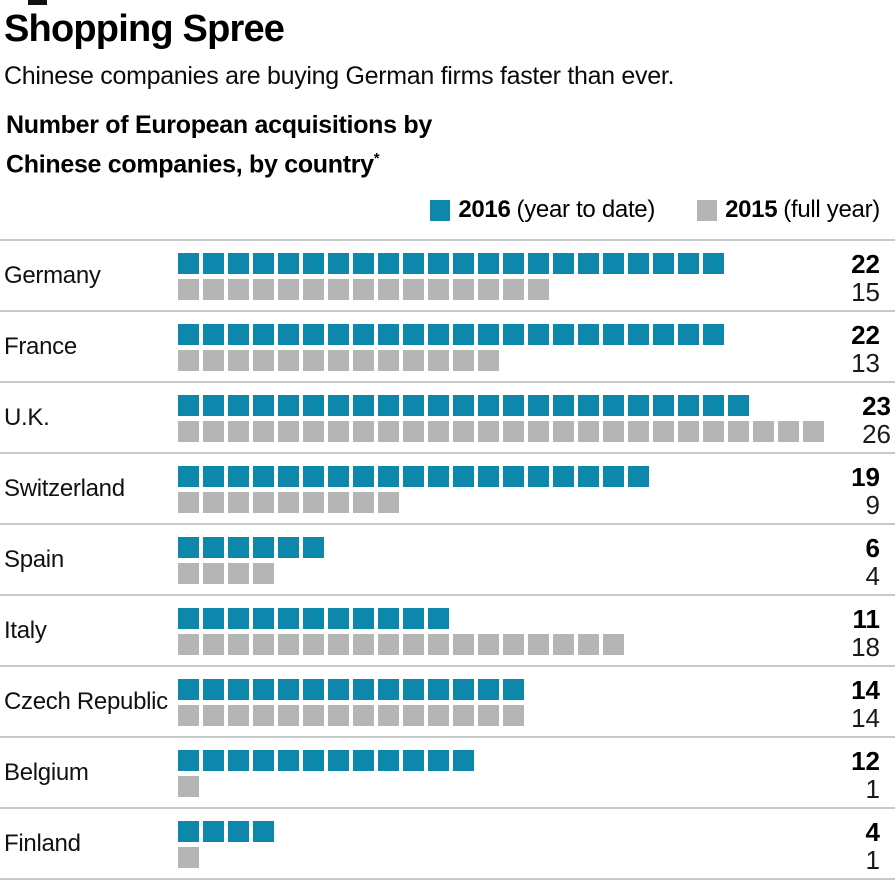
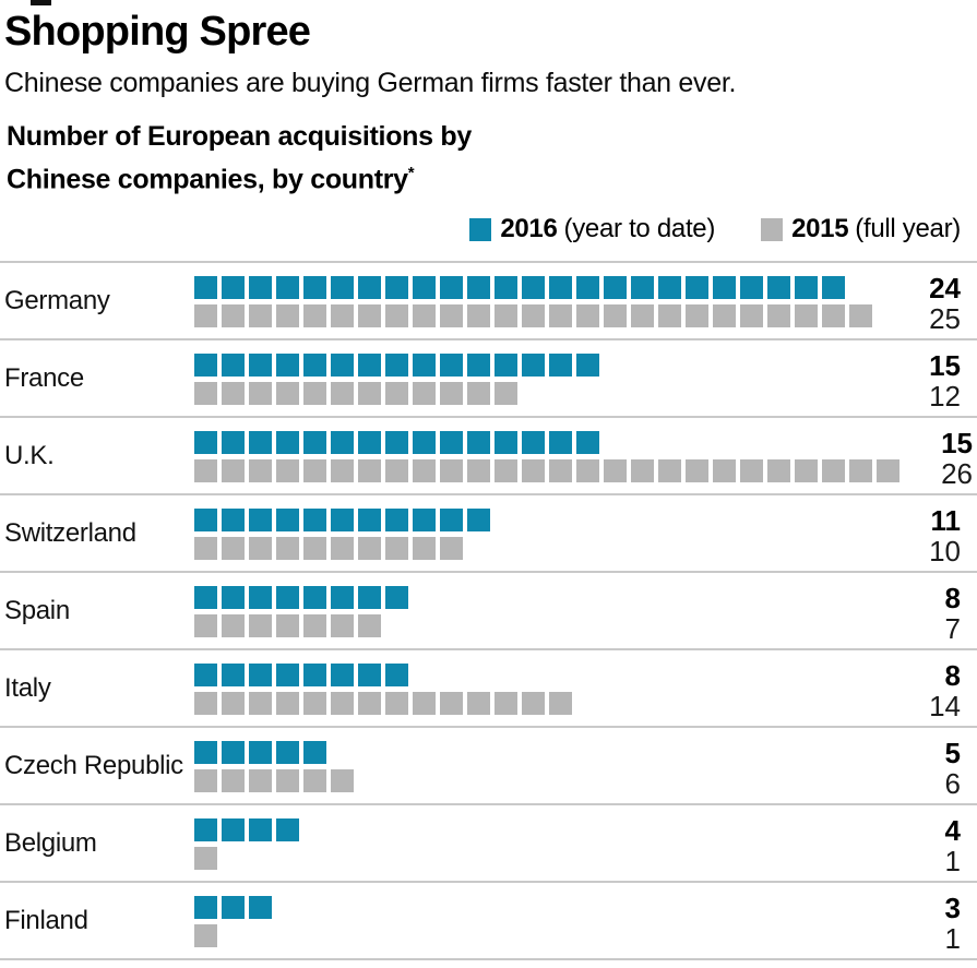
2016 (year to date)/Germany: 22 -> 24
2015 (full year)/Germany: 15 -> 25
2016 (year to date)/France: 22 -> 15
2015 (full year)/France: 13 -> 12
2016 (year to date)/U.K.: 23 -> 15
2016 (year to date)/Switzerland: 19 -> 11
2015 (full year)/Switzerland: 9 -> 10
2016 (year to date)/Spain: 6 -> 8
2015 (full year)/Spain: 4 -> 7
2016 (year to date)/Italy: 11 -> 8
2015 (full year)/Italy: 18 -> 14
2016 (year to date)/Czech Republic: 14 -> 5
2015 (full year)/Czech Republic: 14 -> 6
2016 (year to date)/Belgium: 12 -> 4
2016 (year to date)/Finland: 4 -> 3
